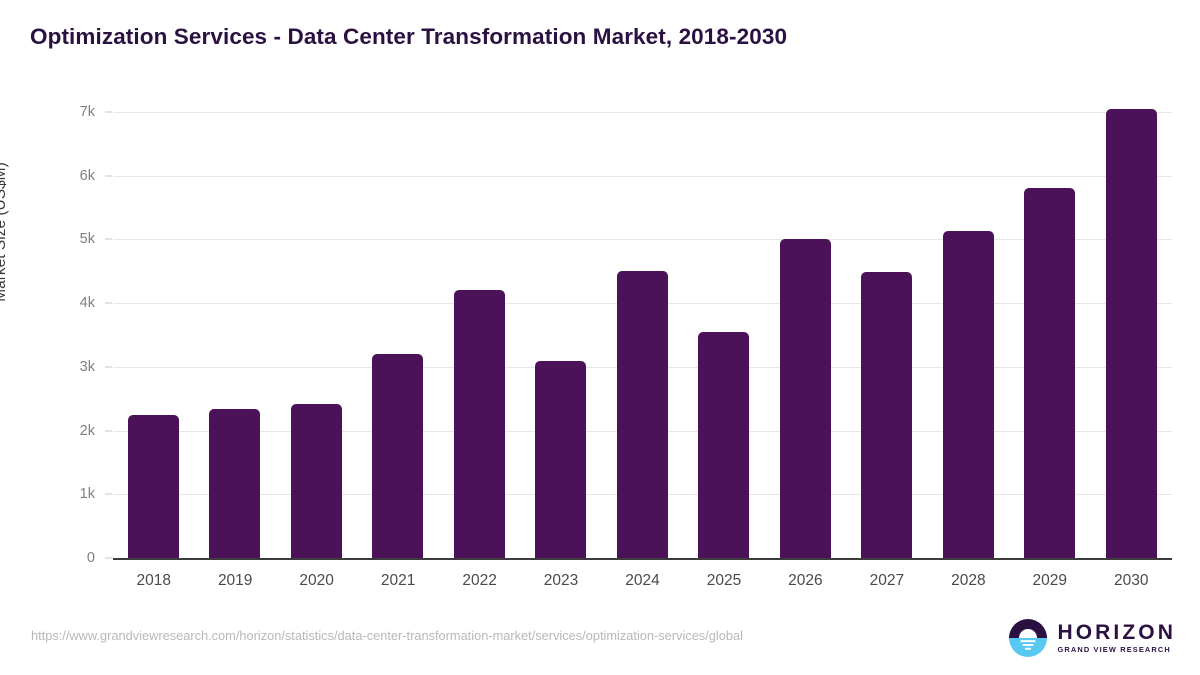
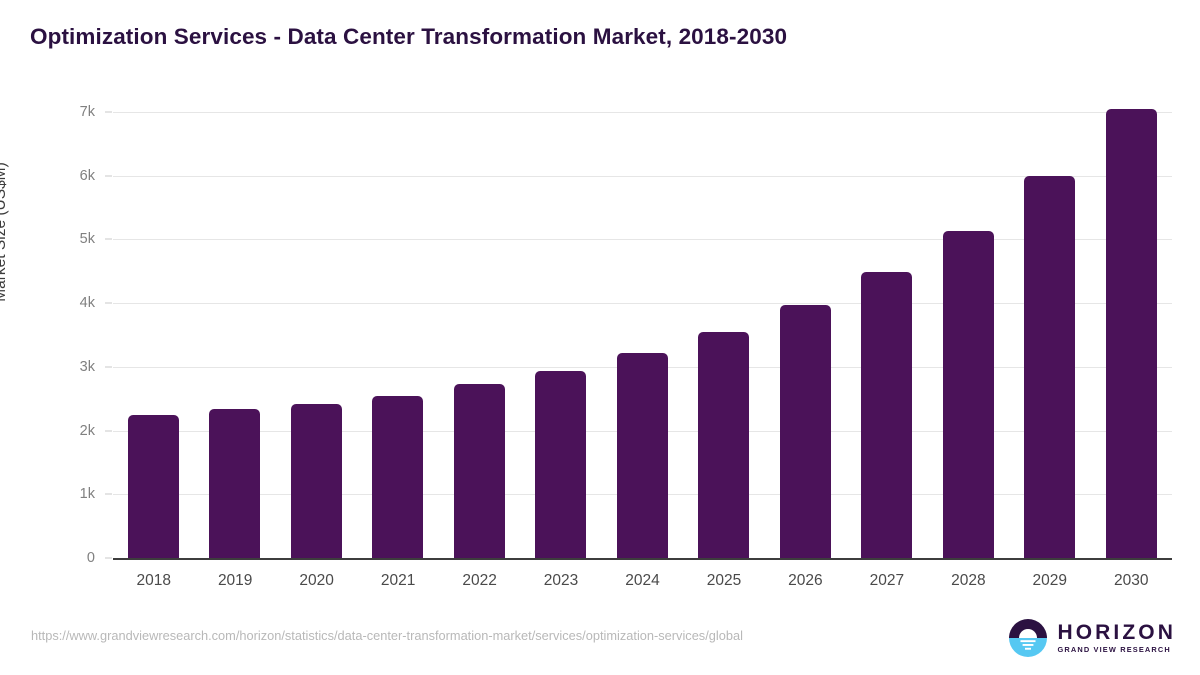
2021: 3.2k -> 2.5k
2022: 4.2k -> 2.7k
2023: 3.1k -> 2.9k
2024: 4.5k -> 3.2k
2026: 5.0k -> 4.0k
2029: 5.8k -> 6.0k
